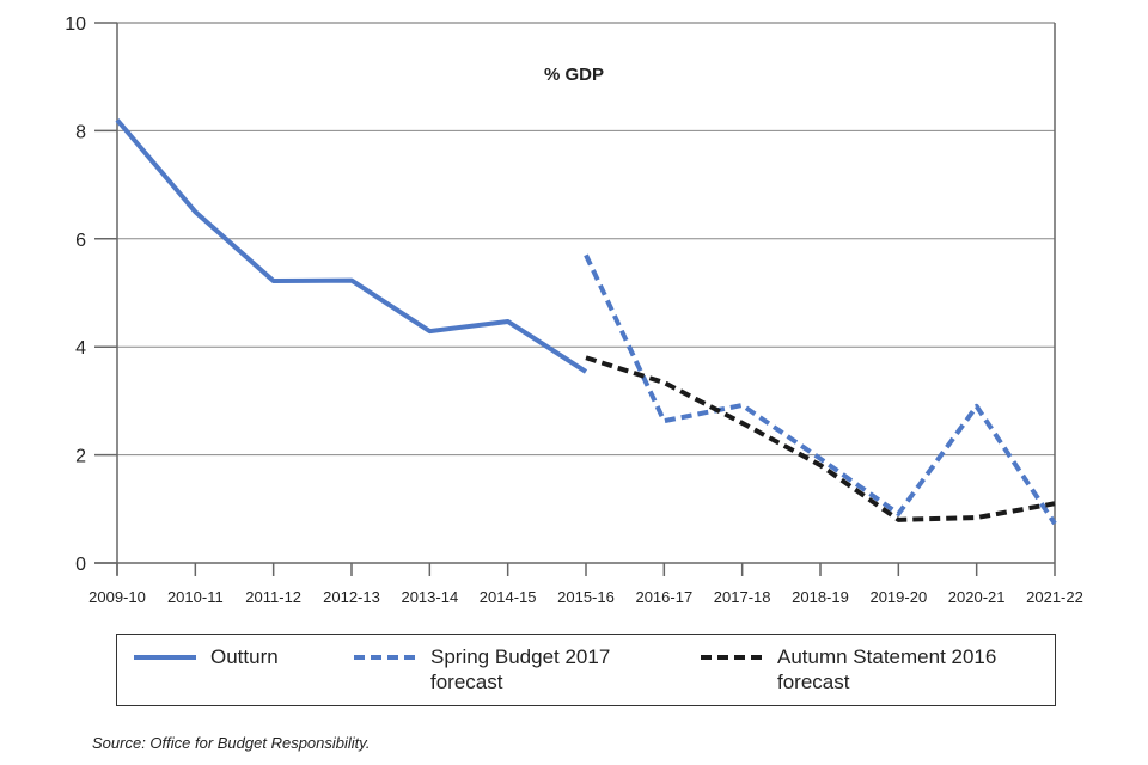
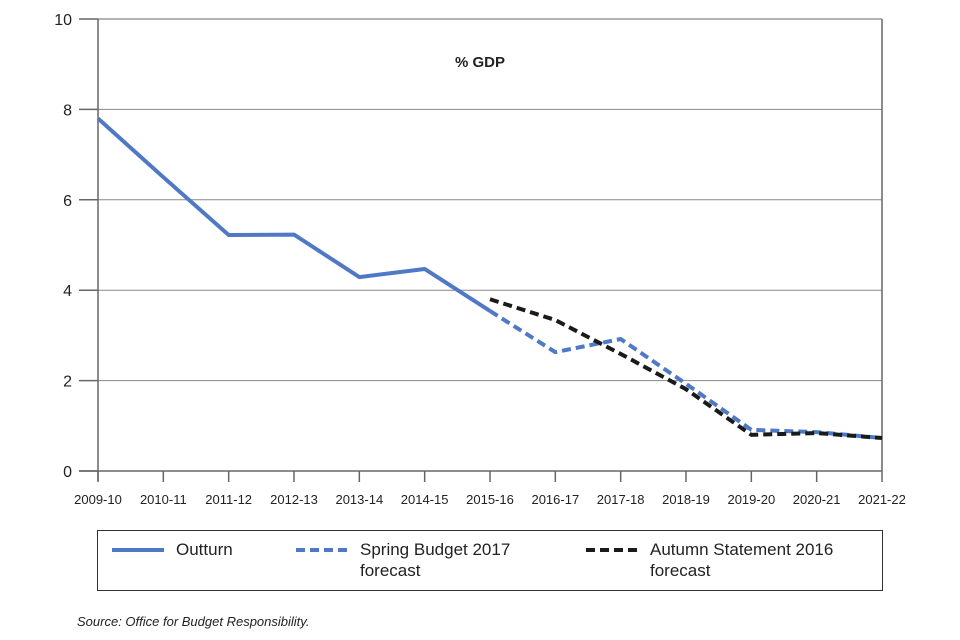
Outturn/2009-10: 8.2 -> 7.8
Spring Budget 2017 forecast/2015-16: 5.7 -> 3.5
Spring Budget 2017 forecast/2020-21: 2.9 -> 0.9
Autumn Statement 2016 forecast/2021-22: 1.1 -> 0.7
